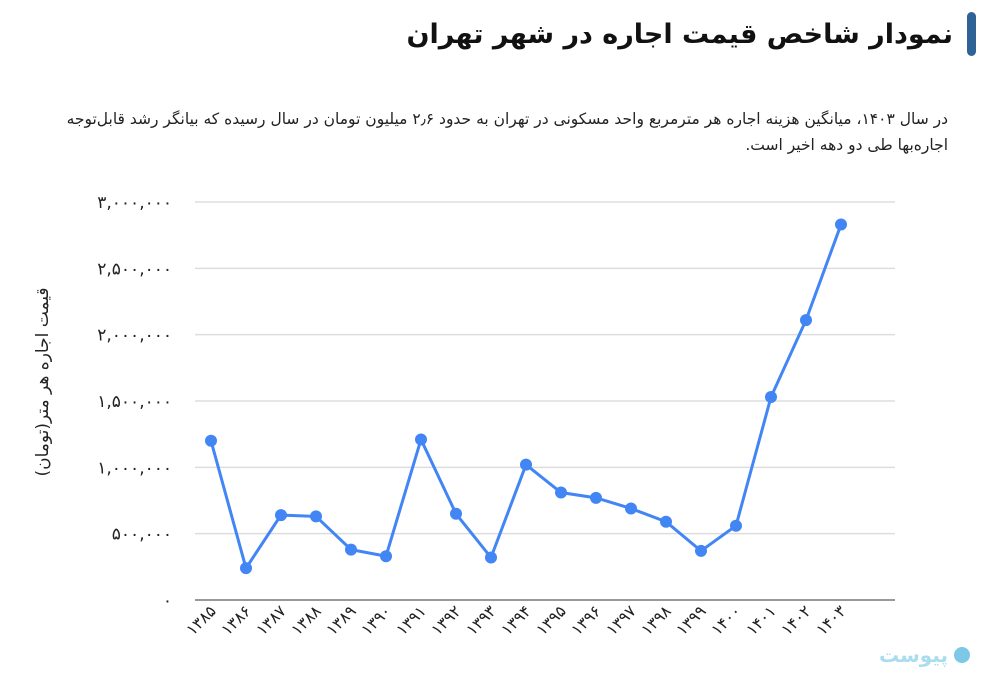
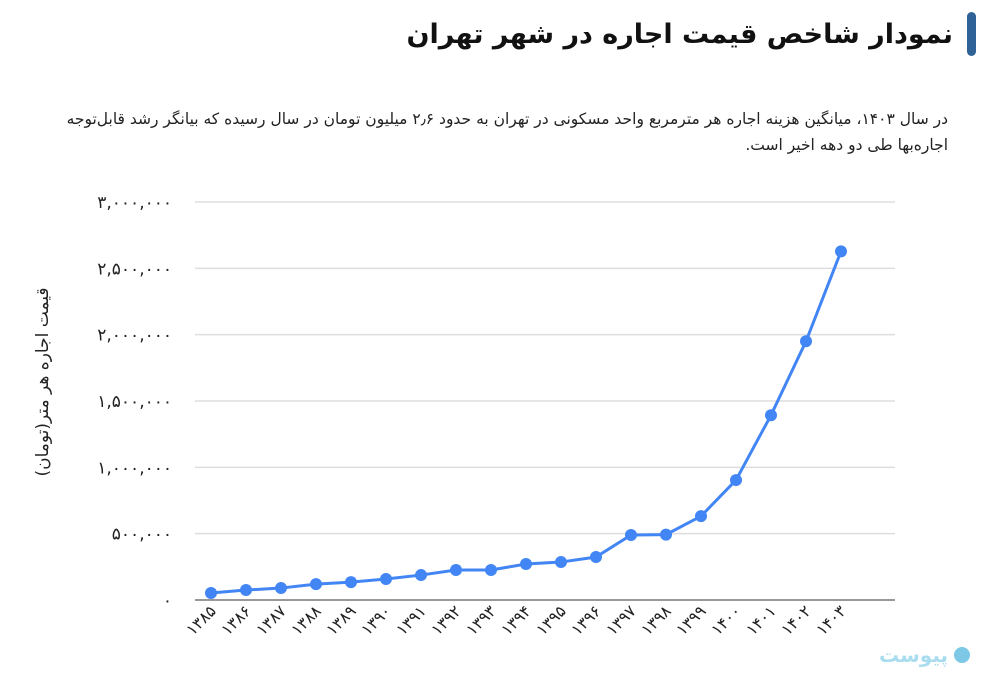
۱۳۸۵: 1200000 -> 50000
۱۳۸۶: 240000 -> 80000
۱۳۸۷: 640000 -> 90000
۱۳۸۸: 630000 -> 120000
۱۳۸۹: 380000 -> 140000
۱۳۹۰: 330000 -> 160000
۱۳۹۱: 1210000 -> 190000
۱۳۹۲: 650000 -> 230000
۱۳۹۳: 320000 -> 230000
۱۳۹۴: 1020000 -> 270000
۱۳۹۵: 810000 -> 290000
۱۳۹۶: 770000 -> 320000
۱۳۹۷: 690000 -> 490000
۱۳۹۸: 590000 -> 490000
۱۳۹۹: 370000 -> 630000
۱۴۰۰: 560000 -> 900000
۱۴۰۱: 1530000 -> 1390000
۱۴۰۲: 2110000 -> 1950000
۱۴۰۳: 2830000 -> 2630000
